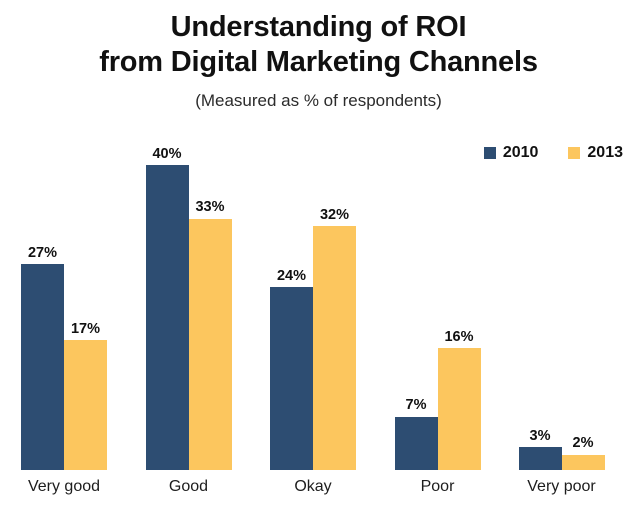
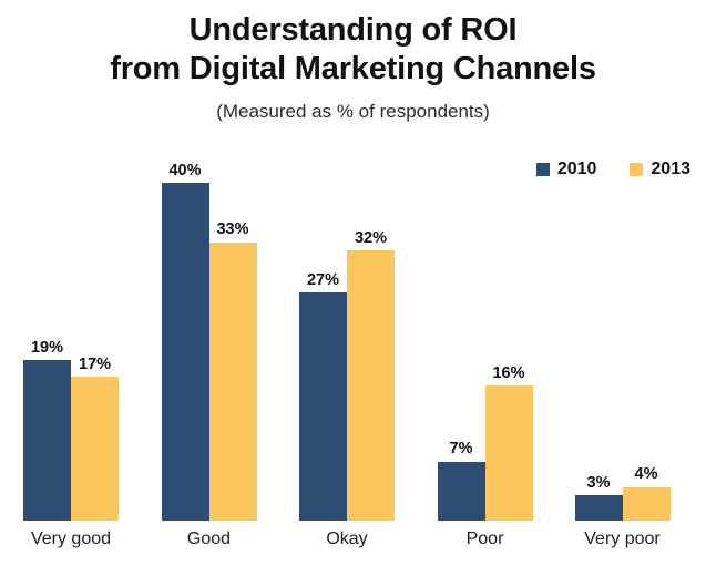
2010/Very good: 27% -> 19%
2010/Okay: 24% -> 27%
2013/Very poor: 2% -> 4%
